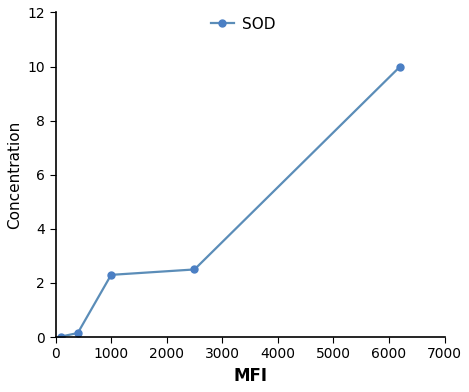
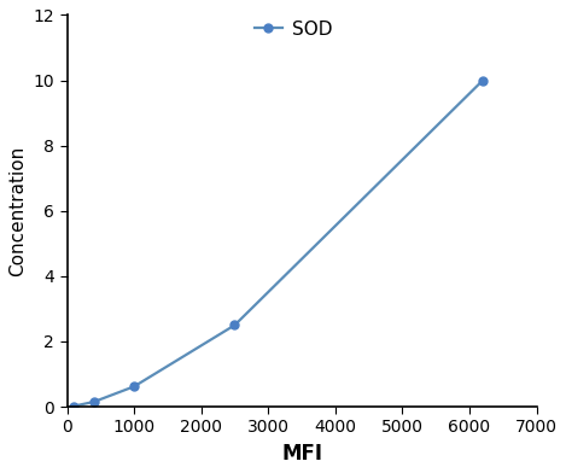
1000: 2.30 -> 0.62
